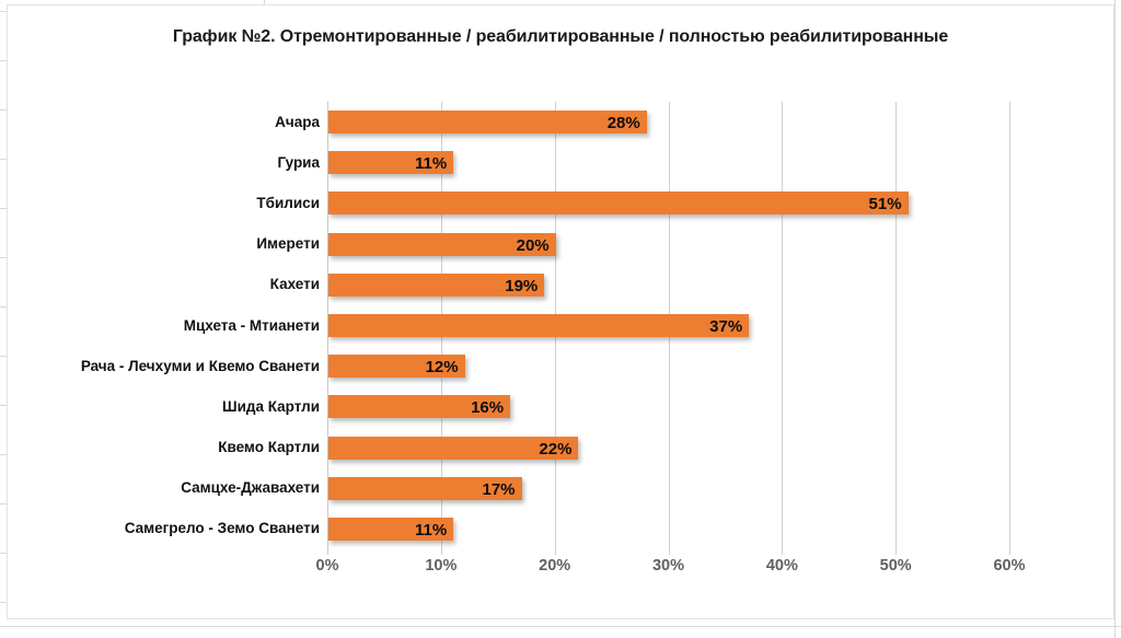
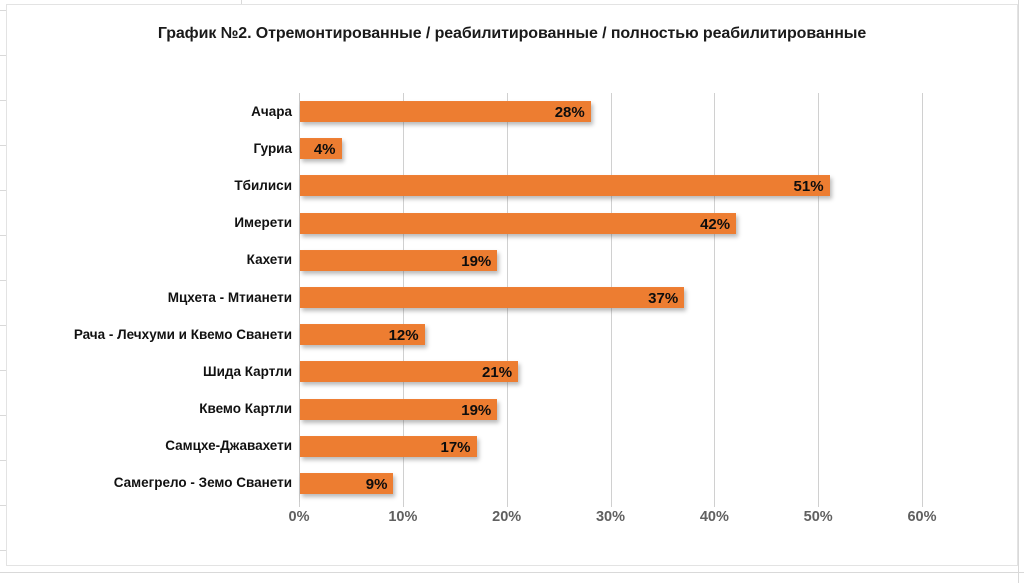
Гуриа: 11% -> 4%
Имерети: 20% -> 42%
Шида Картли: 16% -> 21%
Квемо Картли: 22% -> 19%
Самегрело - Земо Сванети: 11% -> 9%
